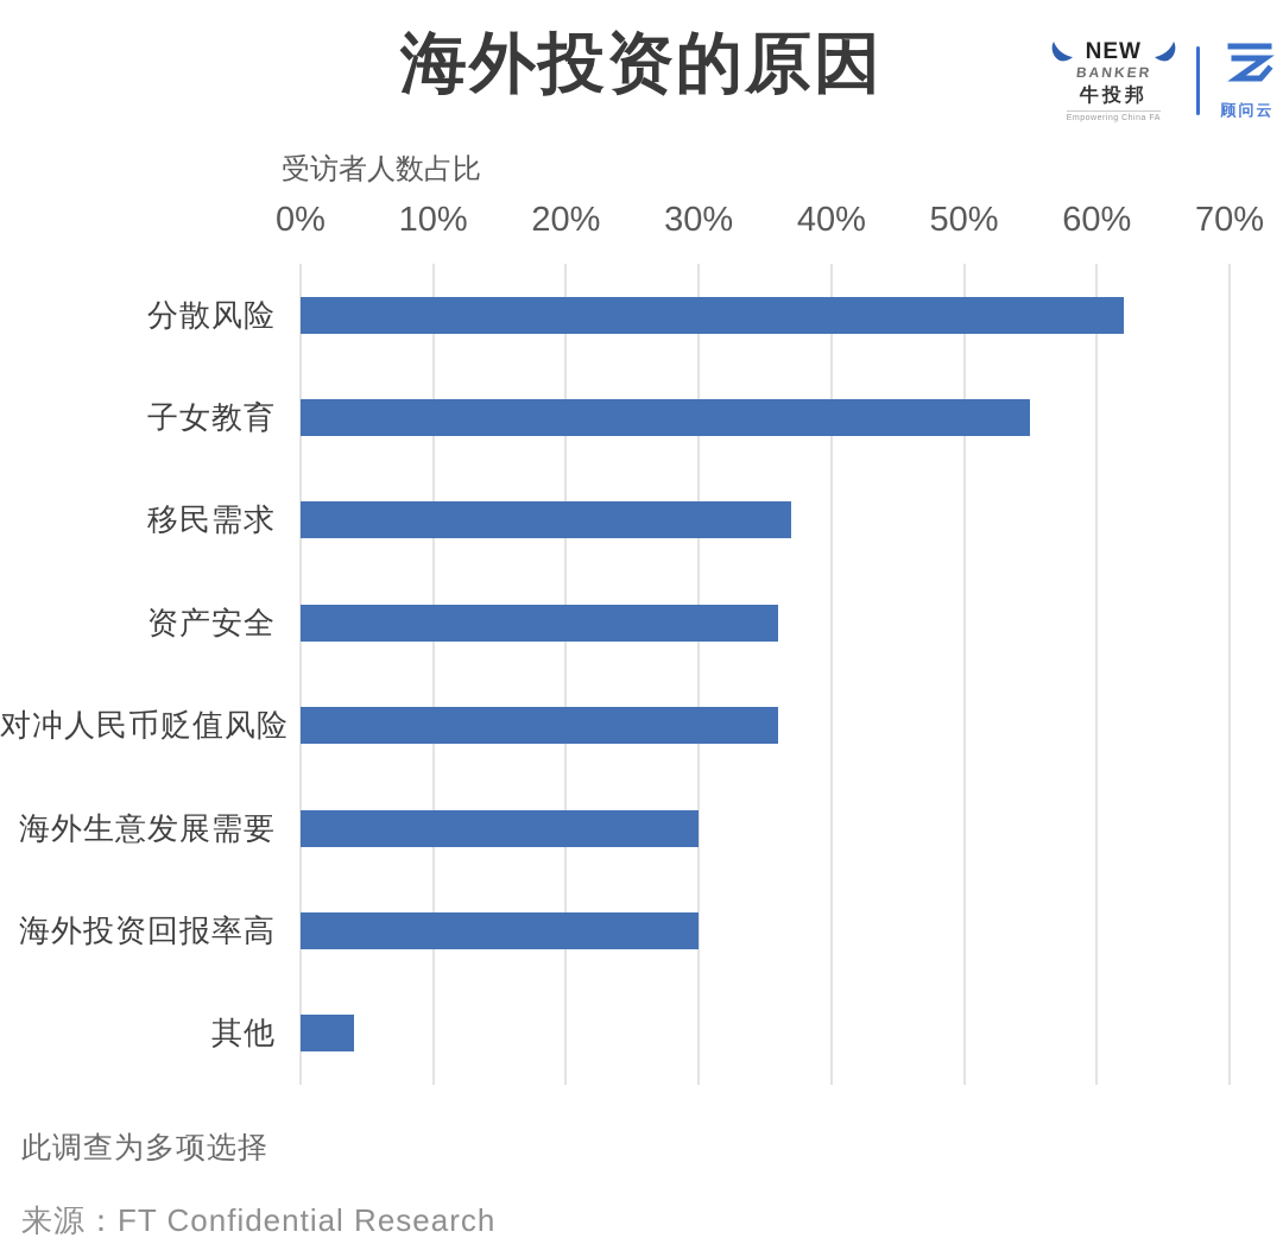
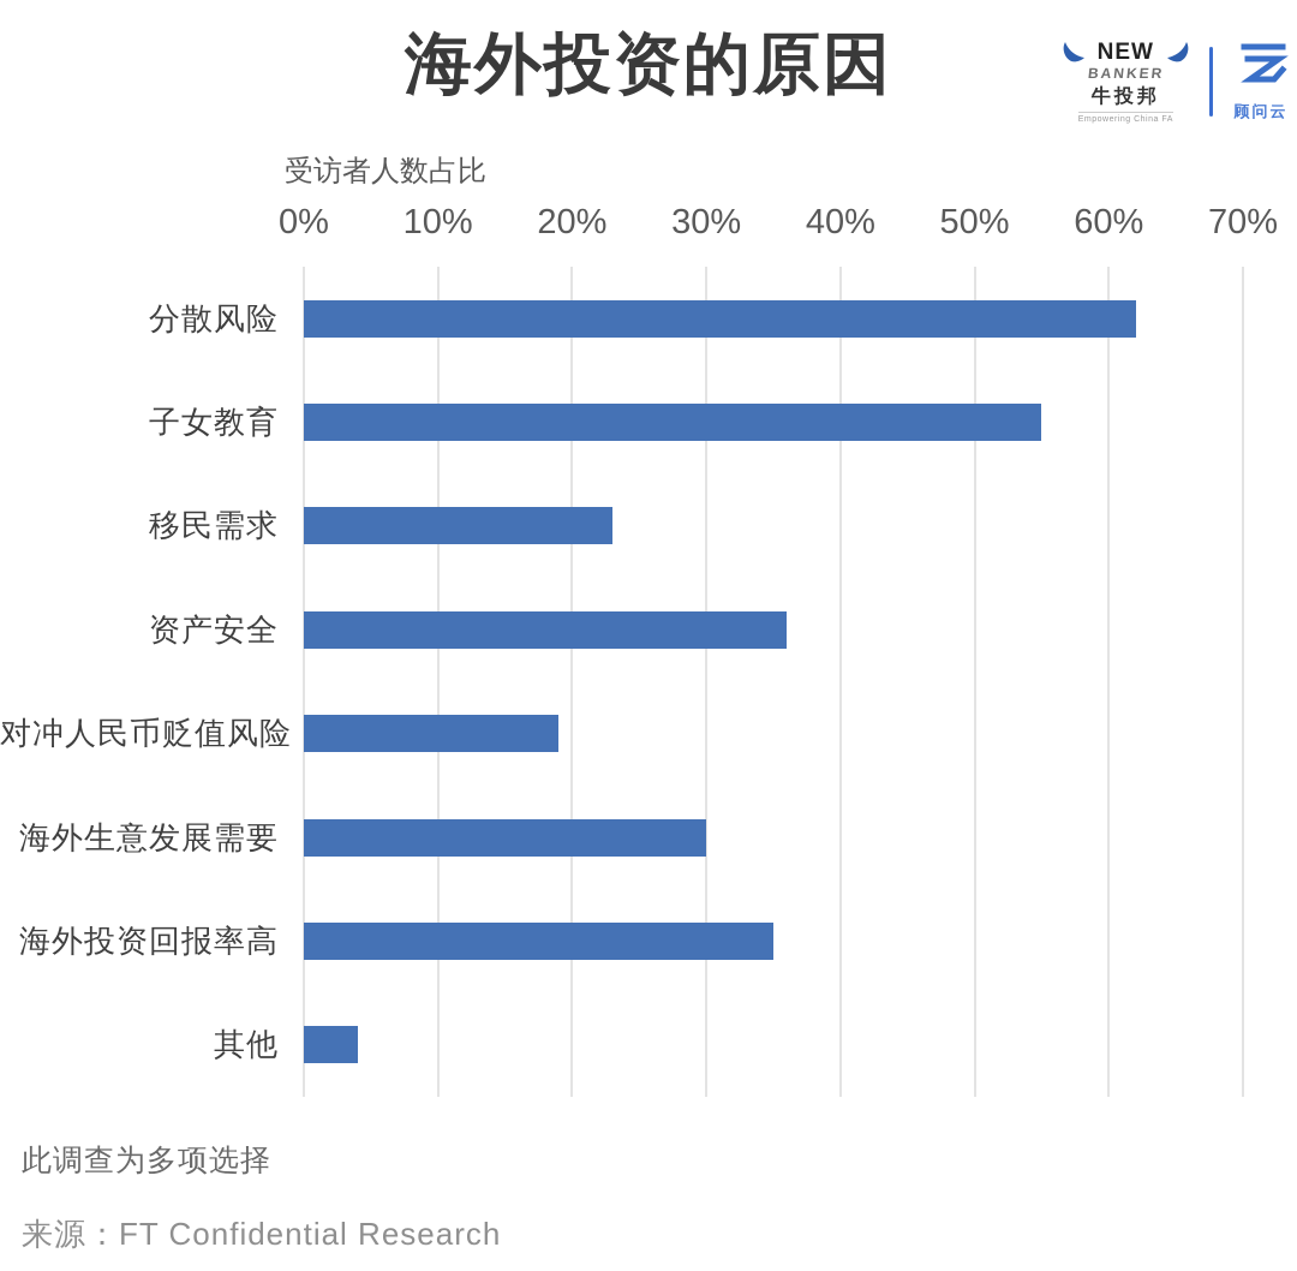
移民需求: 37% -> 23%
对冲人民币贬值风险: 36% -> 19%
海外投资回报率高: 30% -> 35%
